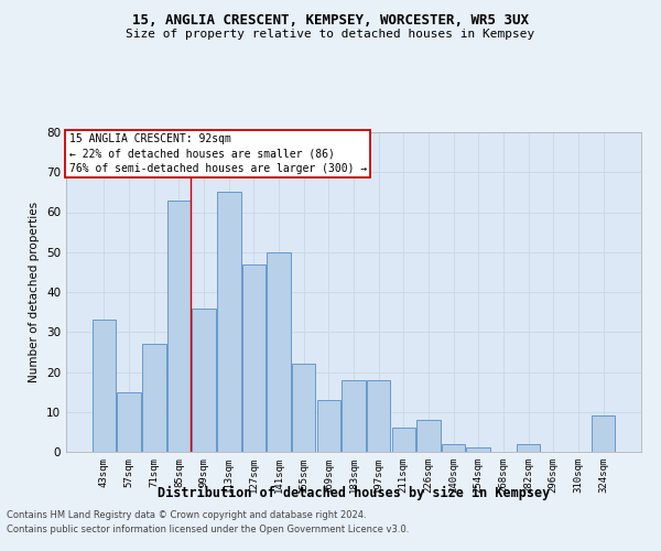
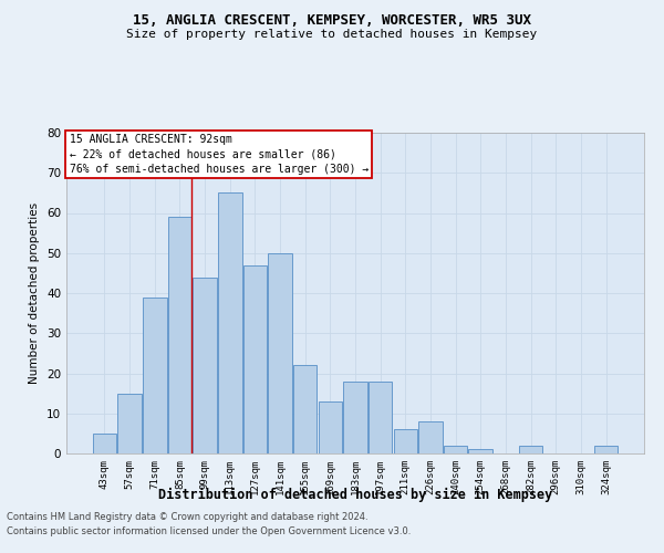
43sqm: 33 -> 5
71sqm: 27 -> 39
85sqm: 63 -> 59
99sqm: 36 -> 44
324sqm: 9 -> 2
